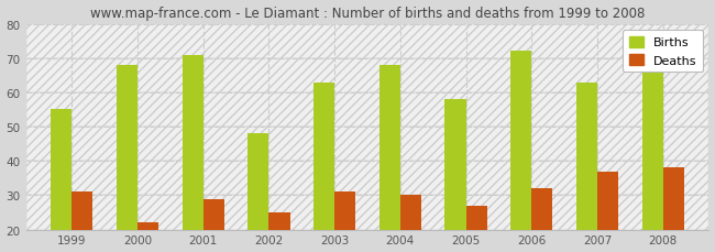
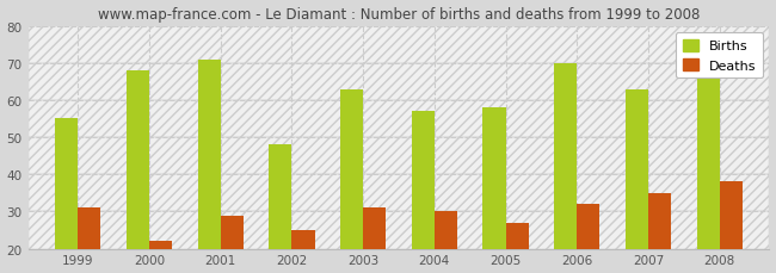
Births/2004: 68 -> 57
Births/2006: 72 -> 70
Deaths/2007: 37 -> 35
